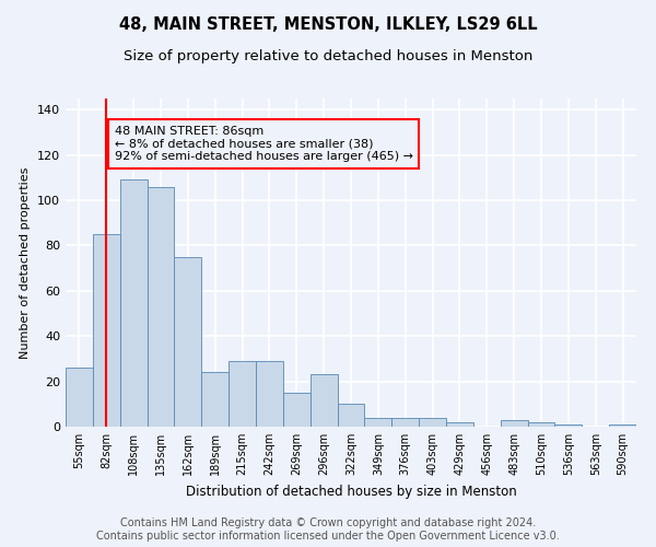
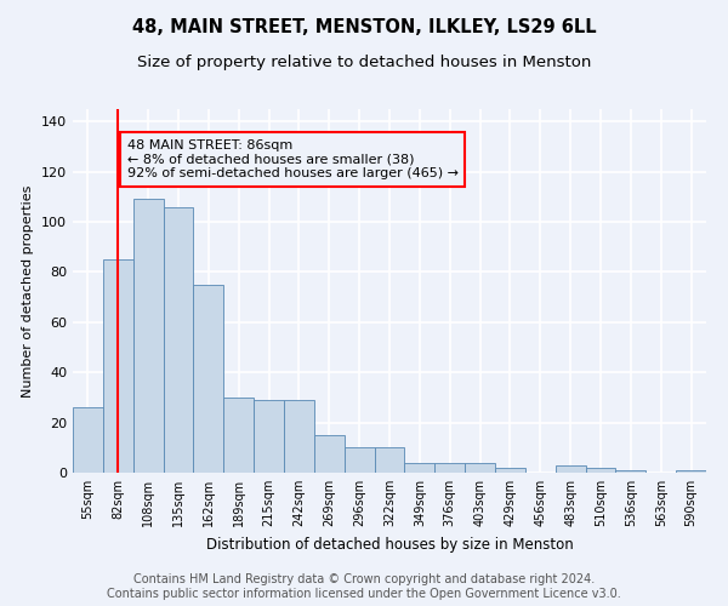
189sqm: 24 -> 30
296sqm: 23 -> 10
